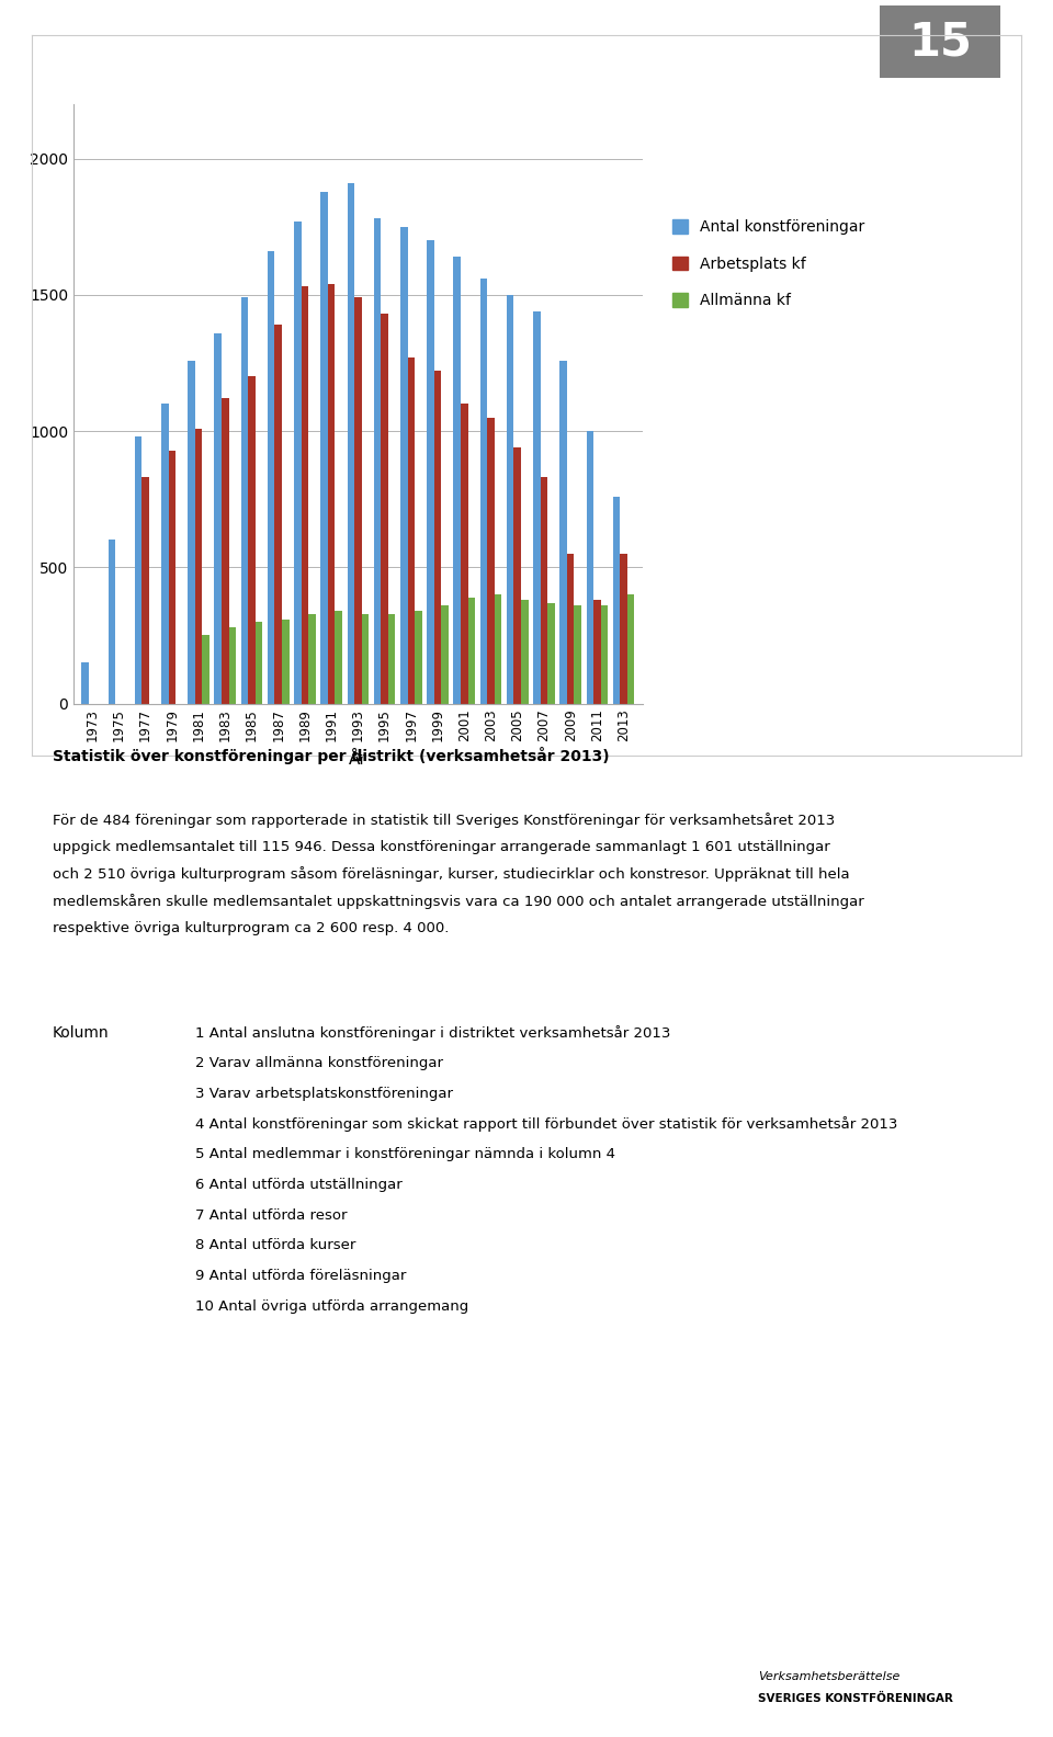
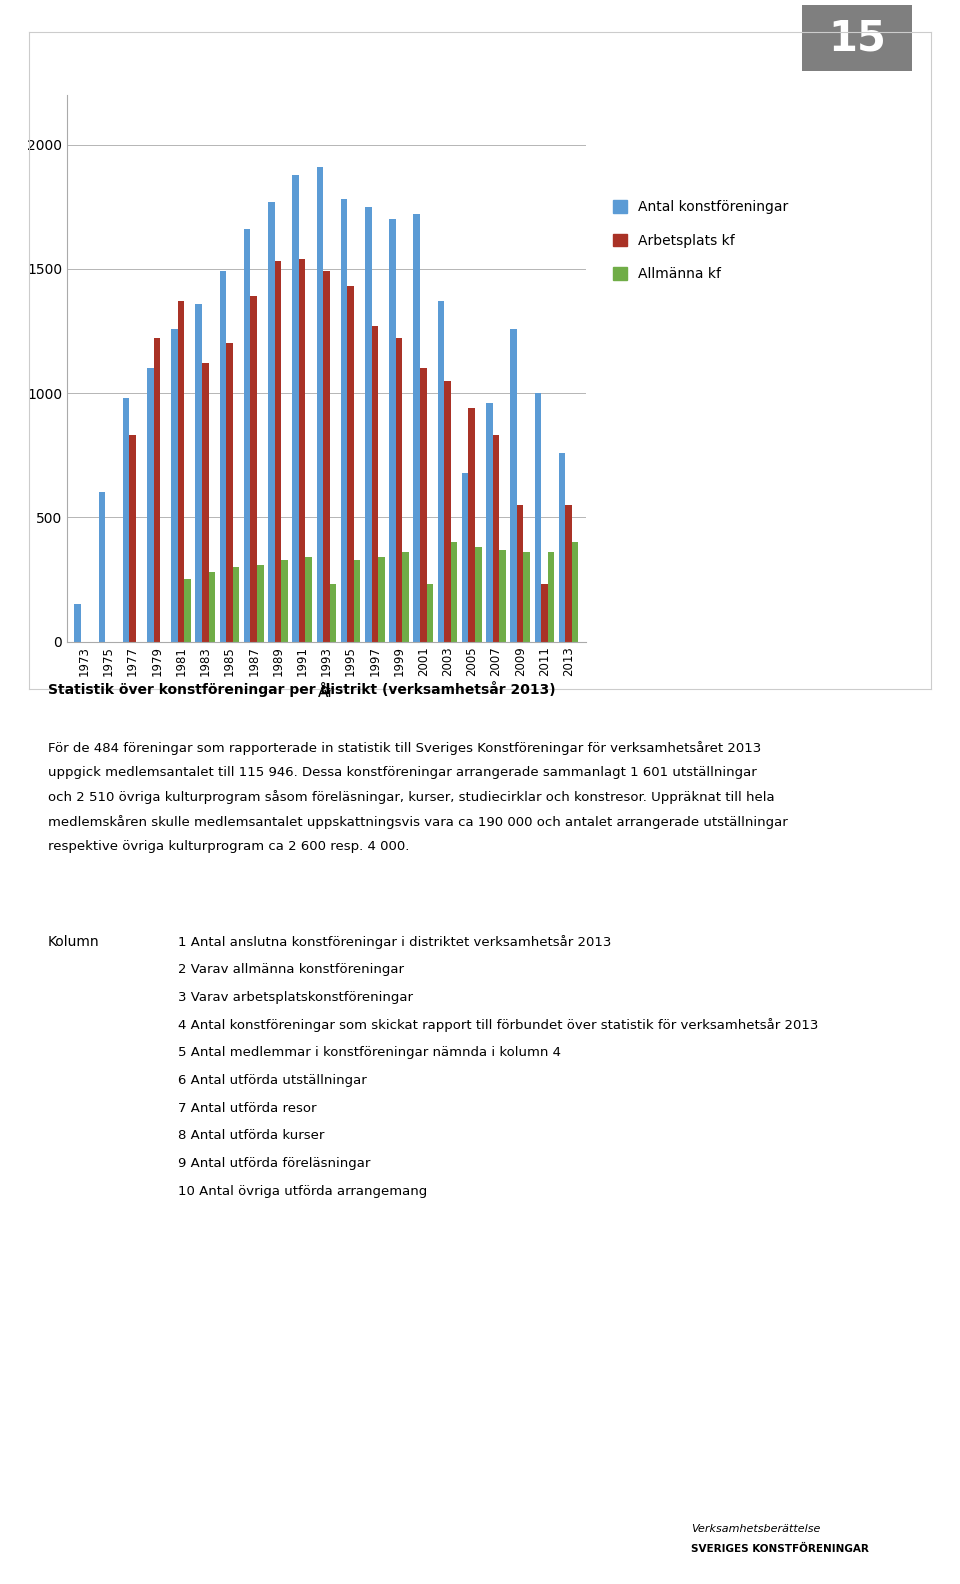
Arbetsplats kf/1979: 930 -> 1220
Arbetsplats kf/1981: 1010 -> 1370
Allmänna kf/1993: 330 -> 230
Antal konstföreningar/2001: 1640 -> 1720
Allmänna kf/2001: 390 -> 230
Antal konstföreningar/2003: 1560 -> 1370
Antal konstföreningar/2005: 1500 -> 680
Antal konstföreningar/2007: 1440 -> 960
Arbetsplats kf/2011: 380 -> 230
